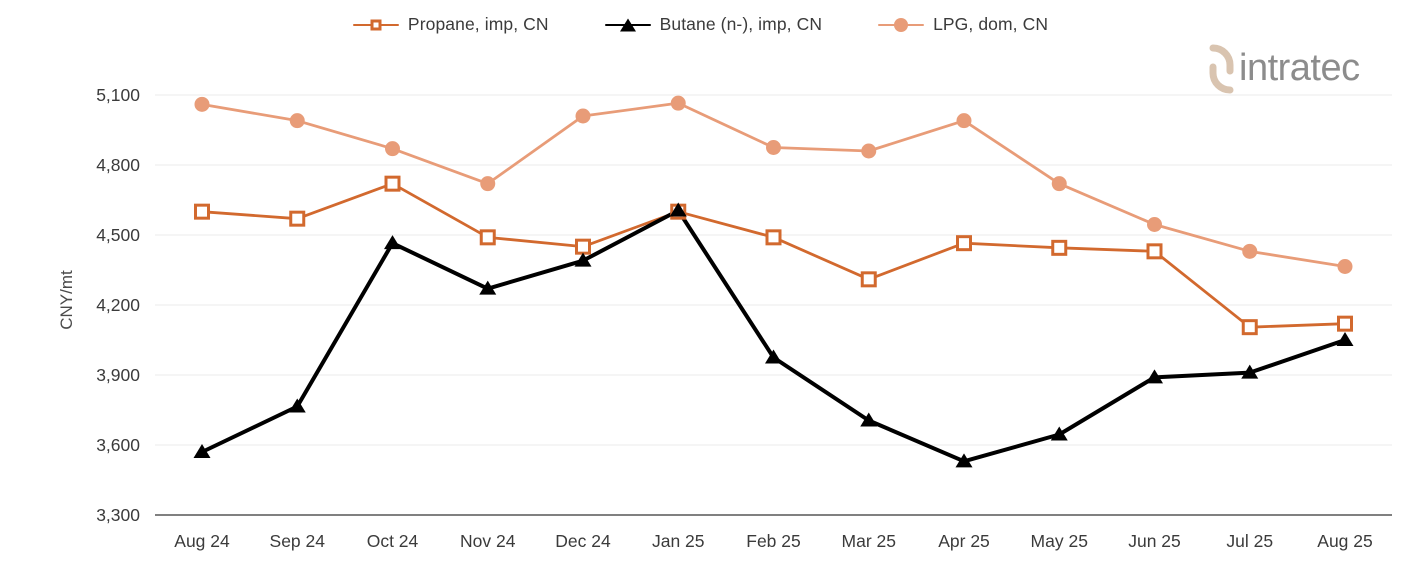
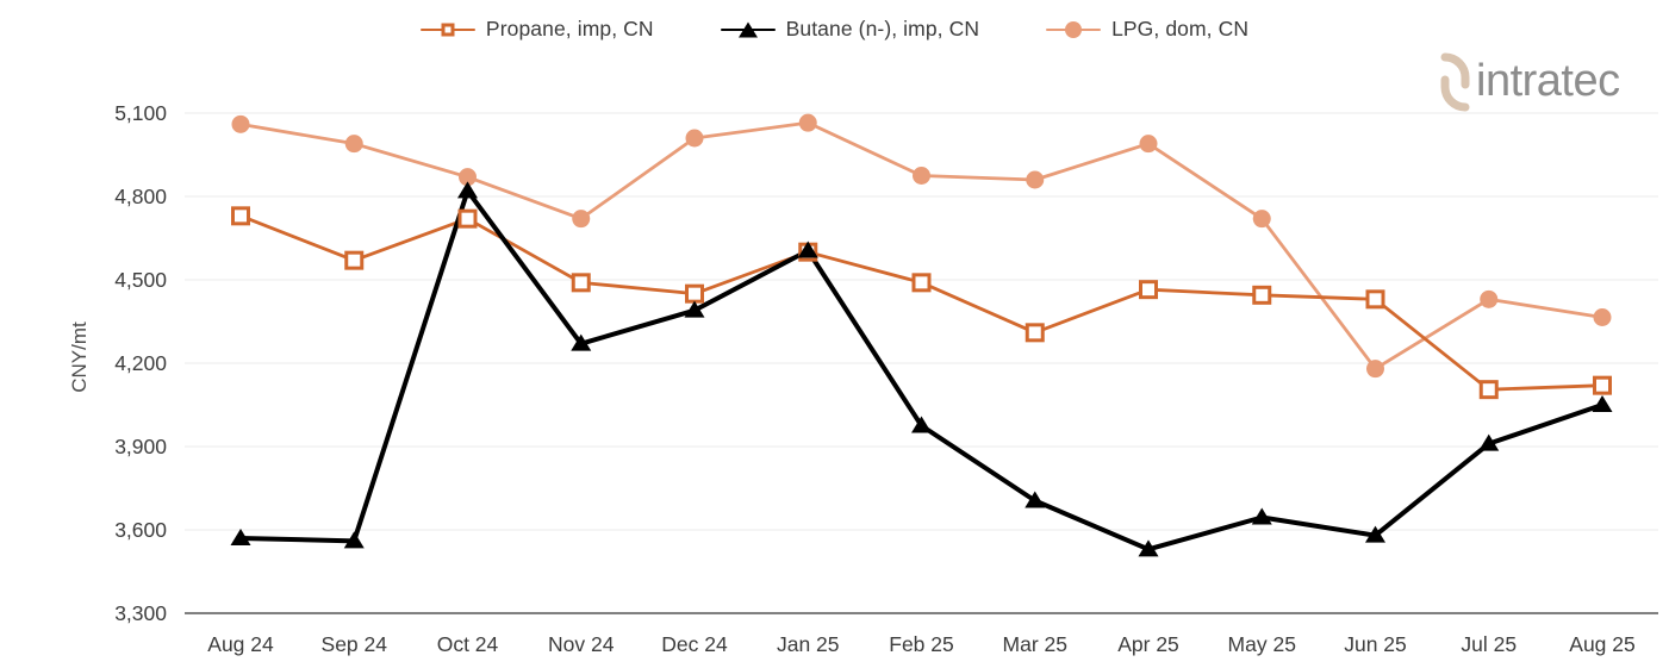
Propane, imp, CN/Aug 24: 4600 -> 4730
Butane (n-), imp, CN/Sep 24: 3760 -> 3560
Butane (n-), imp, CN/Oct 24: 4460 -> 4820
Butane (n-), imp, CN/Jun 25: 3890 -> 3580
LPG, dom, CN/Jun 25: 4540 -> 4180
